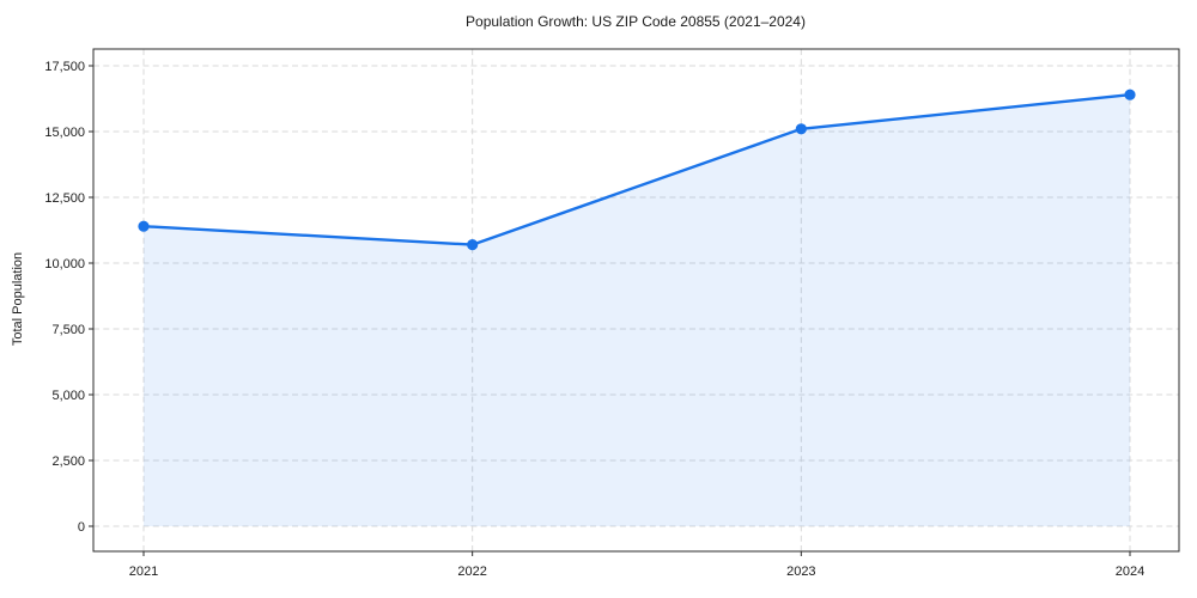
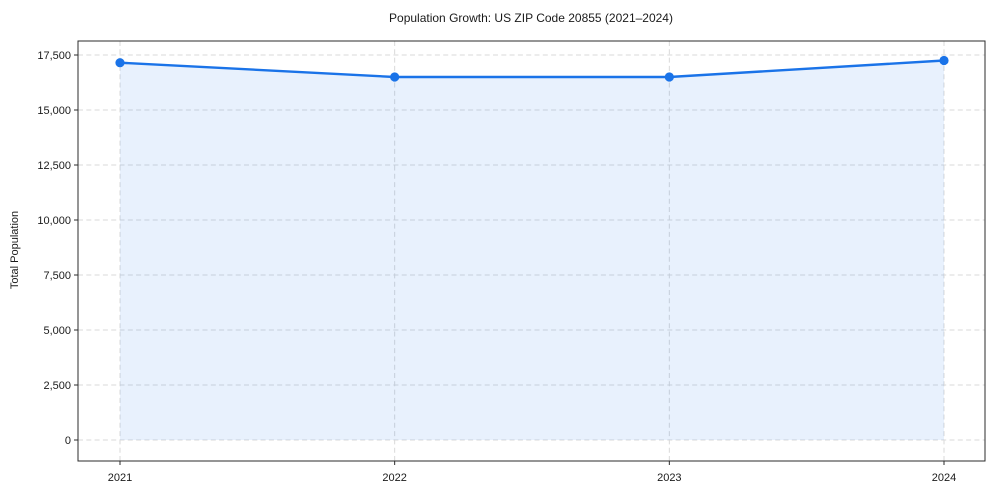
2021: 11400 -> 17200
2022: 10700 -> 16500
2023: 15100 -> 16500
2024: 16400 -> 17200
